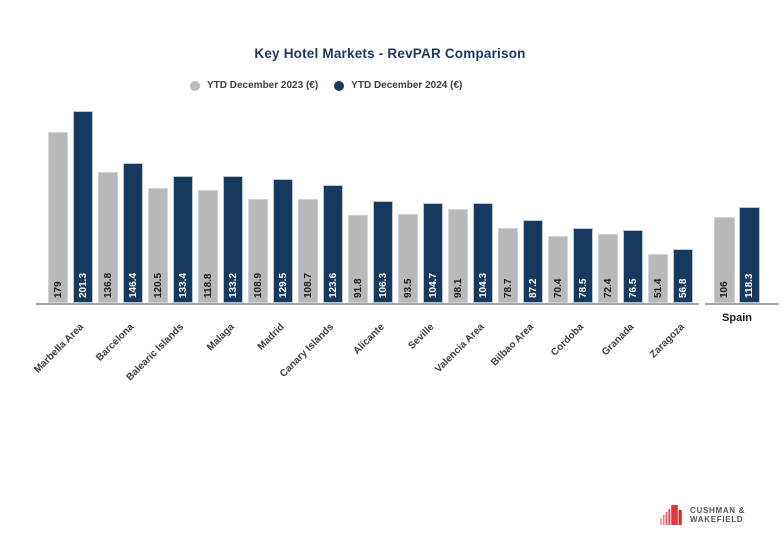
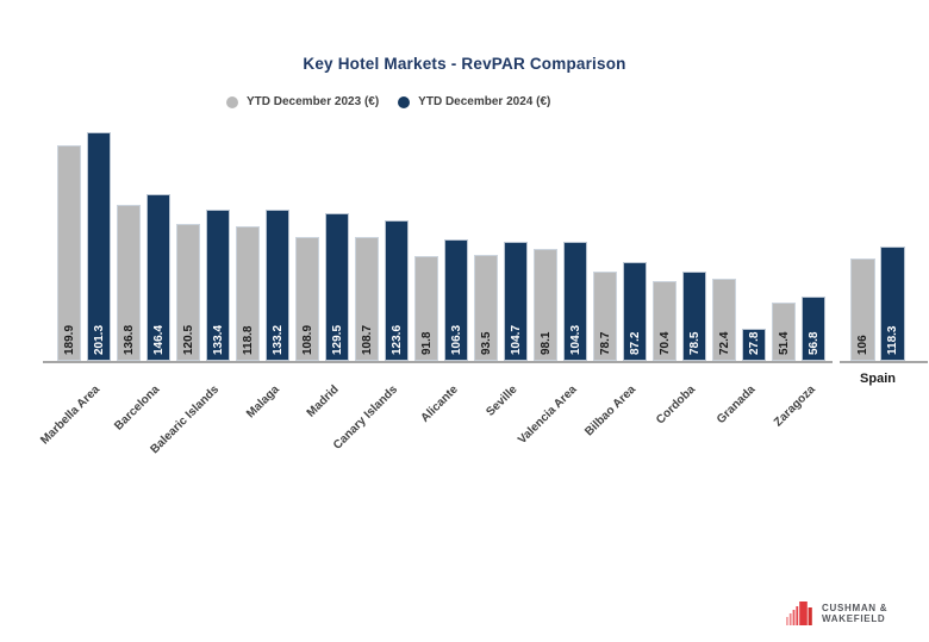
YTD December 2023 (€)/Marbella Area: 179 -> 189.9
YTD December 2024 (€)/Granada: 76.5 -> 27.8
